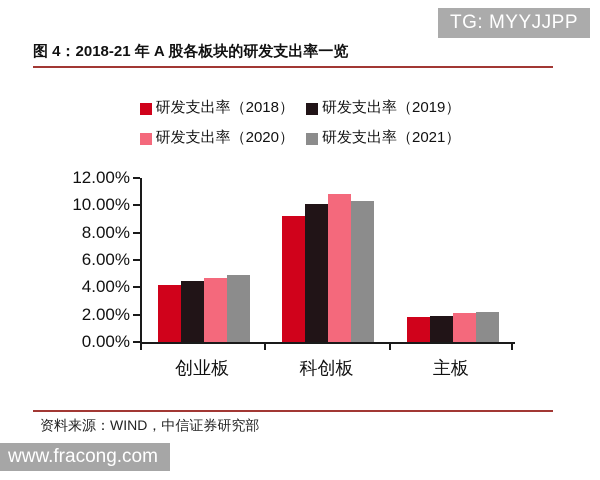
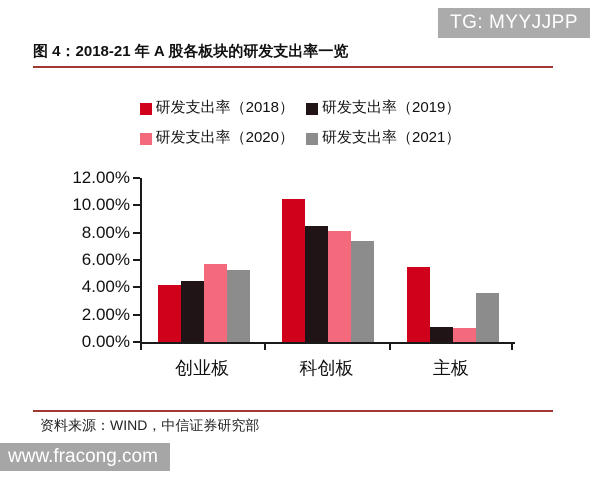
研发支出率（2020）/创业板: 4.7% -> 5.7%
研发支出率（2021）/创业板: 4.9% -> 5.3%
研发支出率（2018）/科创板: 9.2% -> 10.5%
研发支出率（2019）/科创板: 10.1% -> 8.5%
研发支出率（2020）/科创板: 10.8% -> 8.1%
研发支出率（2021）/科创板: 10.3% -> 7.4%
研发支出率（2018）/主板: 1.8% -> 5.5%
研发支出率（2019）/主板: 1.9% -> 1.1%
研发支出率（2020）/主板: 2.1% -> 1.0%
研发支出率（2021）/主板: 2.2% -> 3.6%
